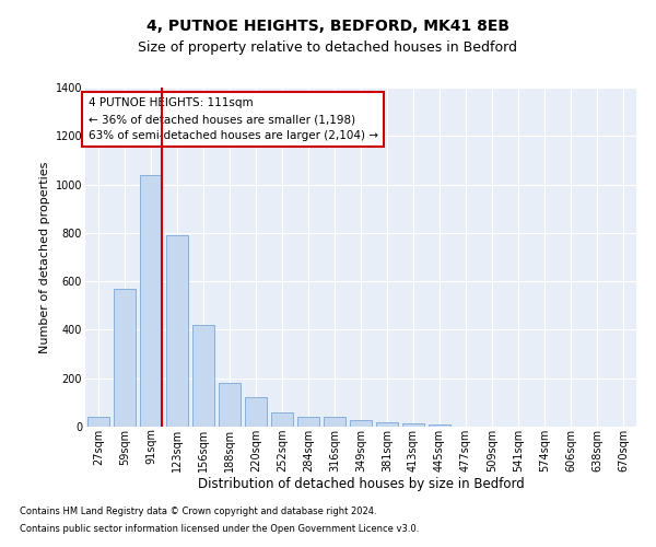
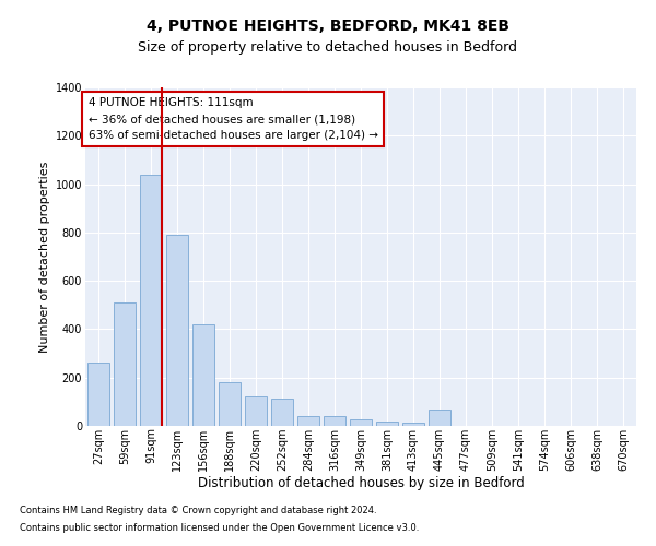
27sqm: 40 -> 260
59sqm: 570 -> 510
252sqm: 60 -> 115
445sqm: 10 -> 70
